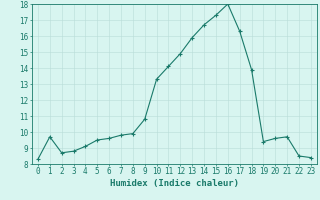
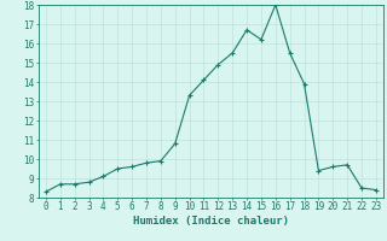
1: 9.7 -> 8.7
13: 15.9 -> 15.5
15: 17.3 -> 16.2
17: 16.3 -> 15.5
